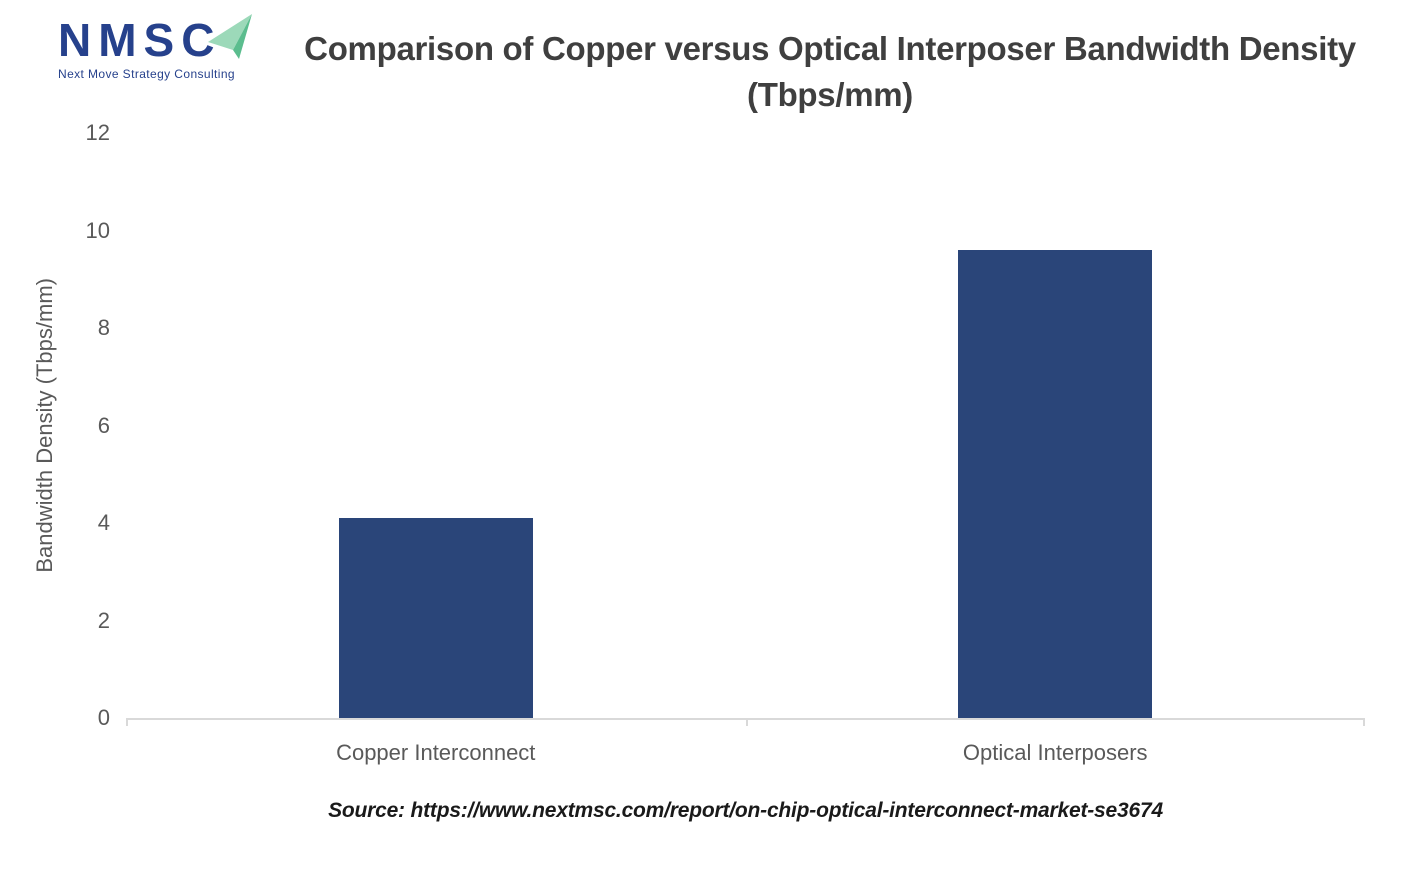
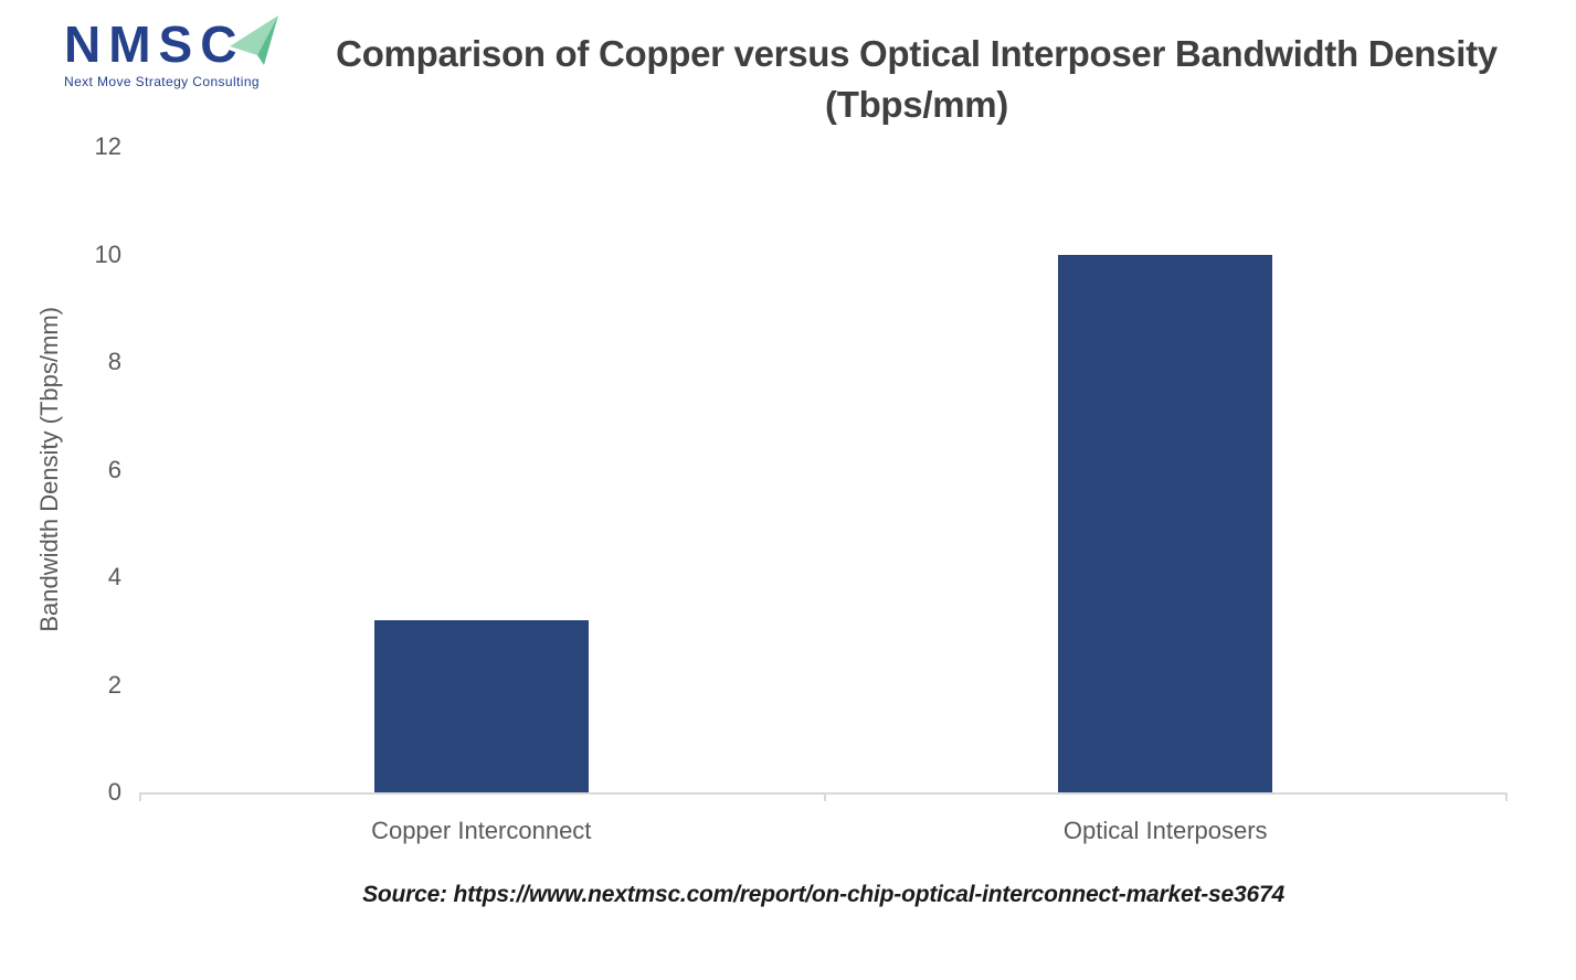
Copper Interconnect: 4.1 -> 3.2
Optical Interposers: 9.6 -> 10.0
